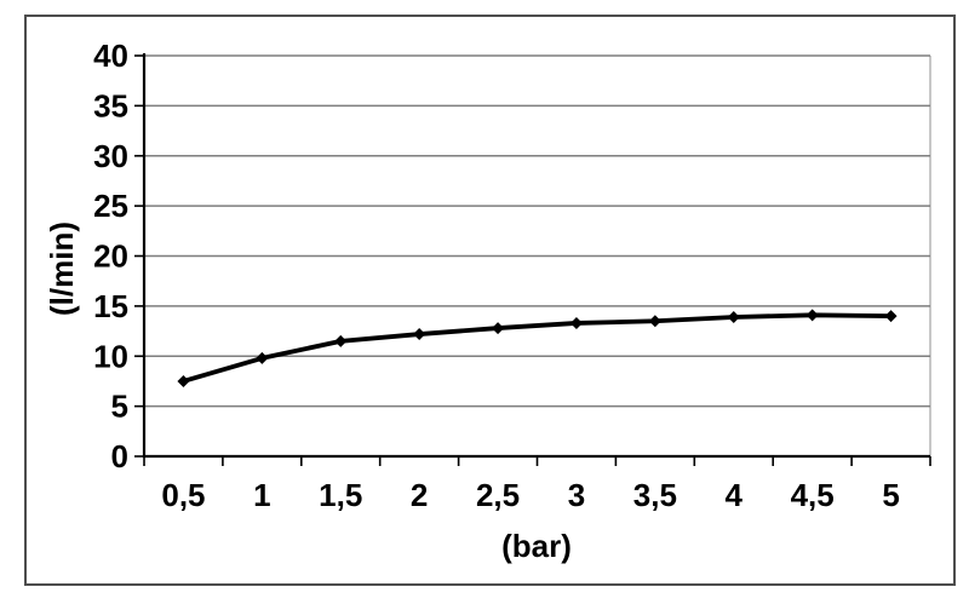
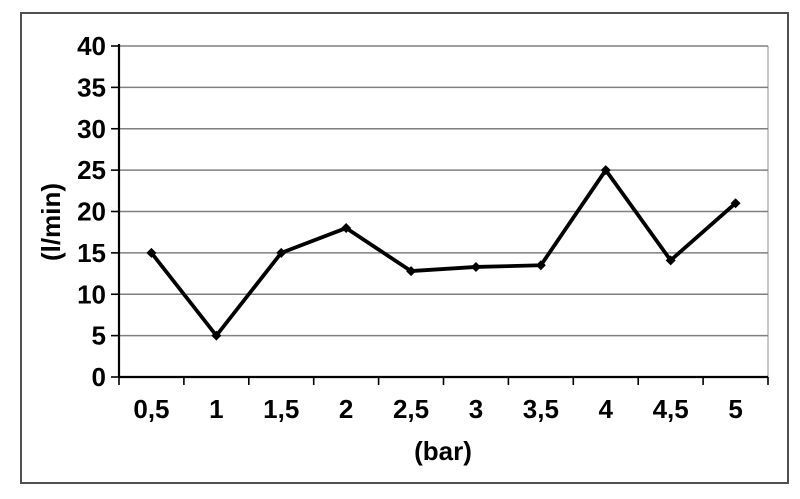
0,5: 8 -> 15
1: 10 -> 5
1,5: 12 -> 15
2: 12 -> 18
4: 14 -> 25
5: 14 -> 21
